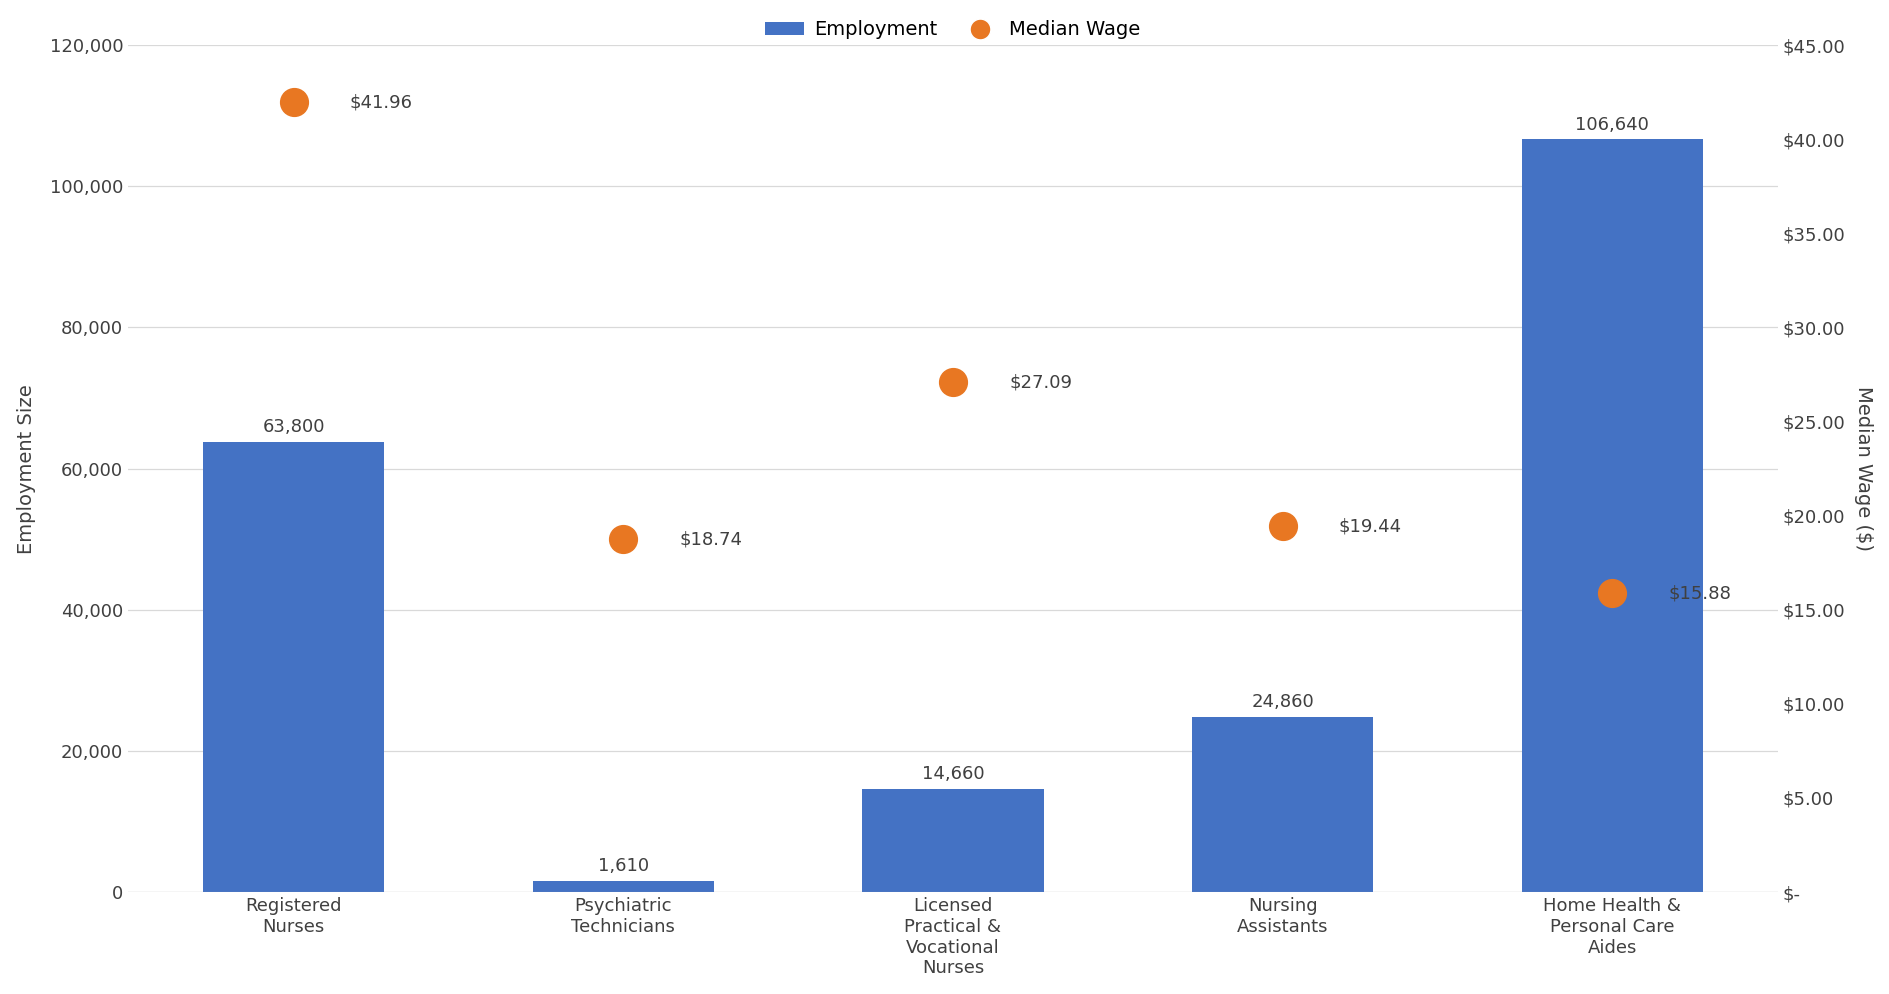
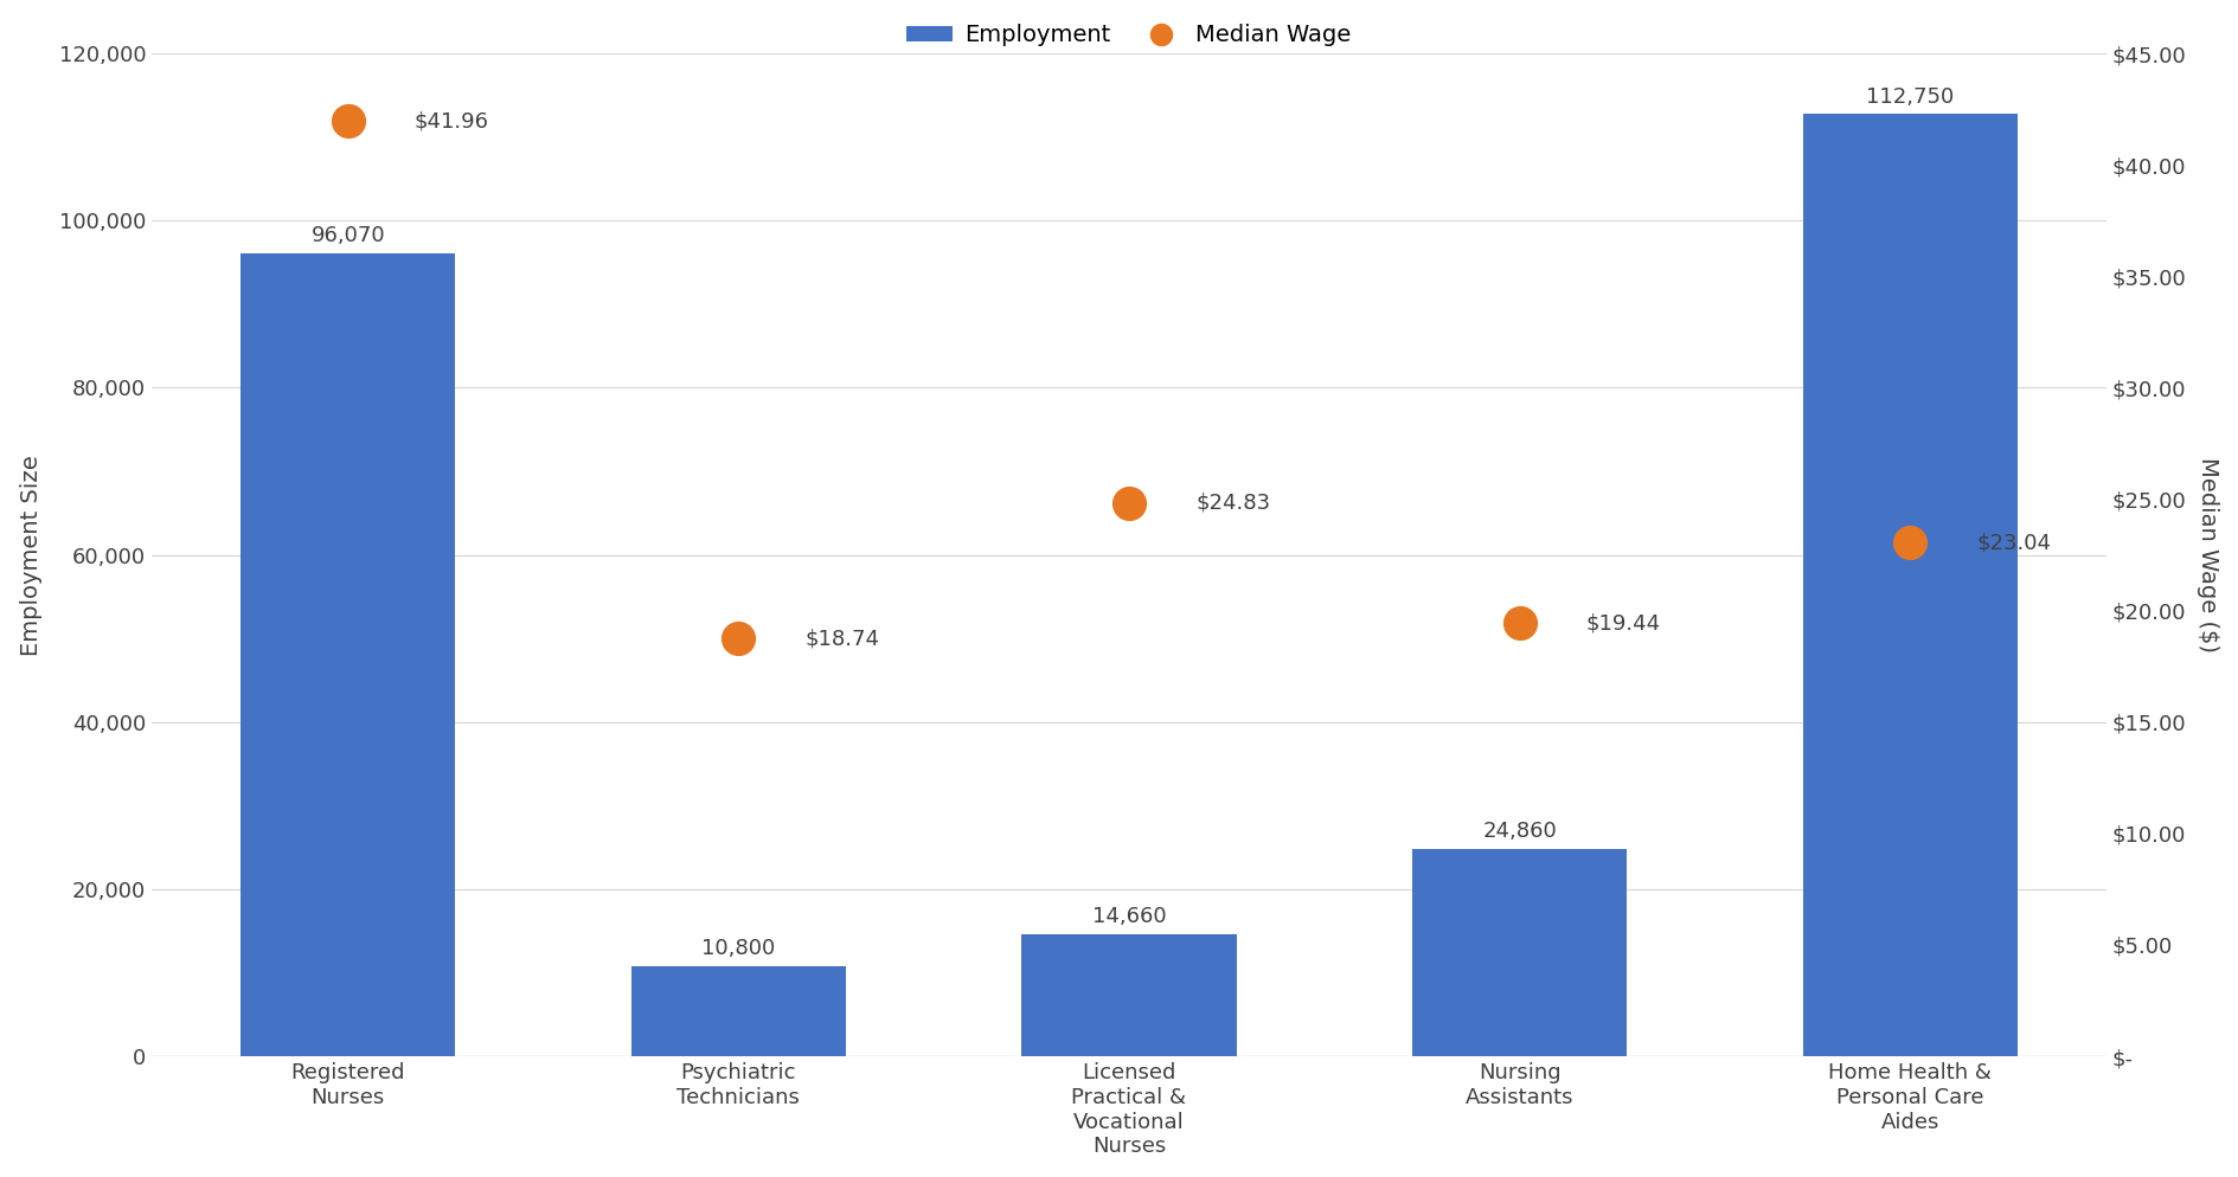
Employment/Registered Nurses: 63,800 -> 96,070
Employment/Psychiatric Technicians: 1,610 -> 10,800
Median Wage/Licensed Practical & Vocational Nurses: $27.09 -> $24.83
Employment/Home Health & Personal Care Aides: 106,640 -> 112,750
Median Wage/Home Health & Personal Care Aides: $15.88 -> $23.04
